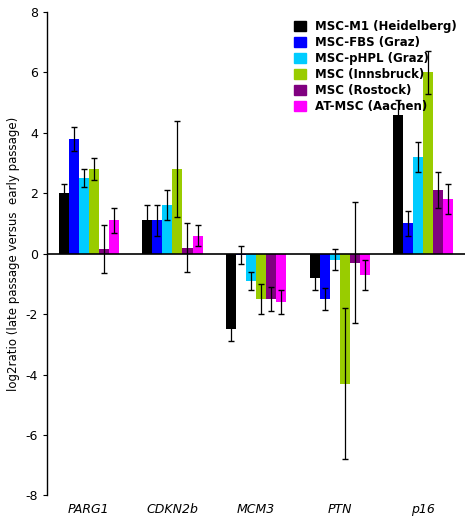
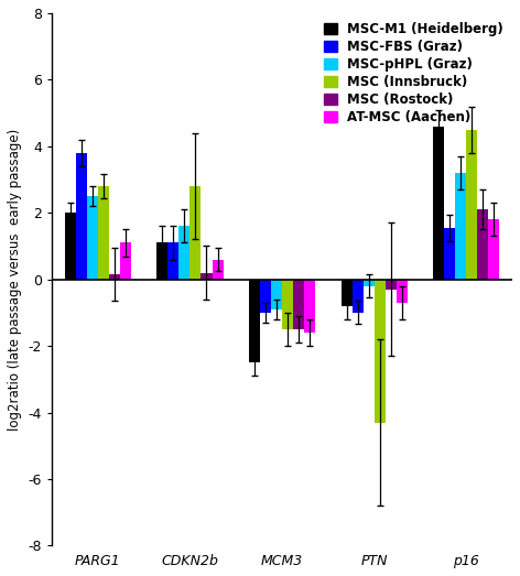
MSC-FBS (Graz)/MCM3: -0.05 -> -1.00
MSC-FBS (Graz)/PTN: -1.50 -> -1.00
MSC-FBS (Graz)/p16: 1.00 -> 1.55
MSC (Innsbruck)/p16: 6.0 -> 4.5
